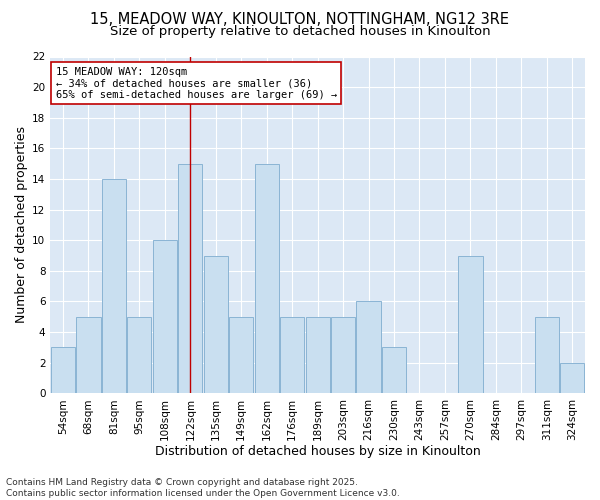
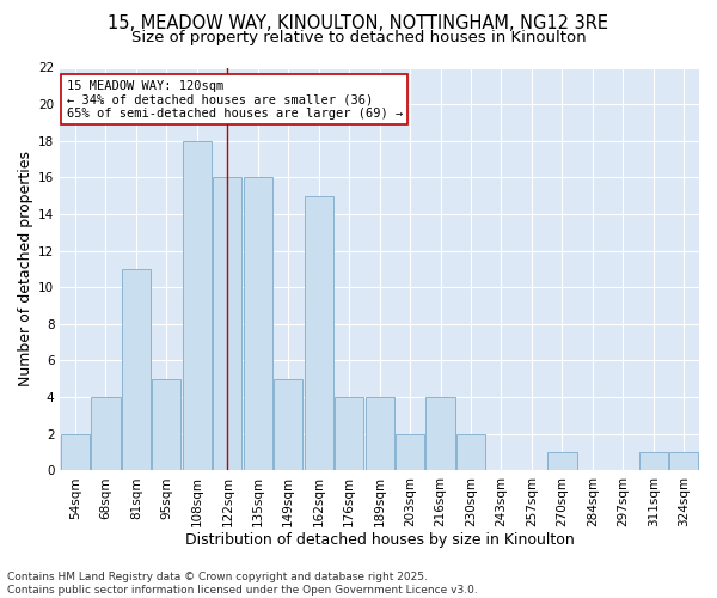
54sqm: 3 -> 2
68sqm: 5 -> 4
81sqm: 14 -> 11
108sqm: 10 -> 18
122sqm: 15 -> 16
135sqm: 9 -> 16
176sqm: 5 -> 4
189sqm: 5 -> 4
203sqm: 5 -> 2
216sqm: 6 -> 4
230sqm: 3 -> 2
270sqm: 9 -> 1
311sqm: 5 -> 1
324sqm: 2 -> 1
